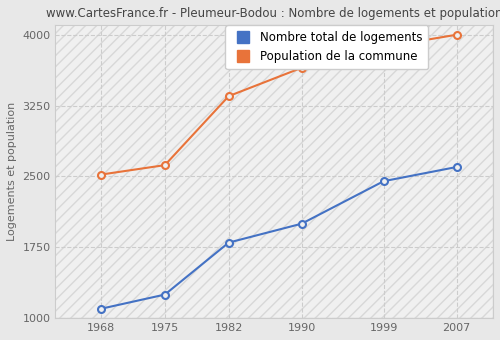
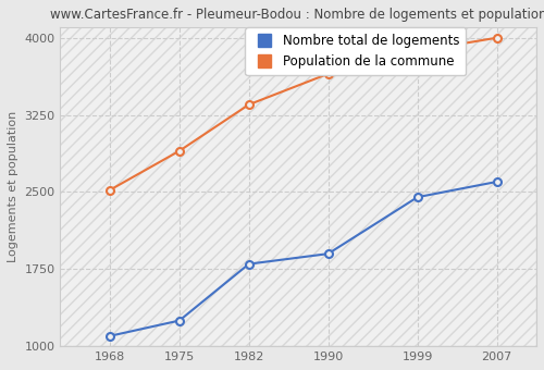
Population de la commune/1975: 2620 -> 2900
Nombre total de logements/1990: 2000 -> 1900
